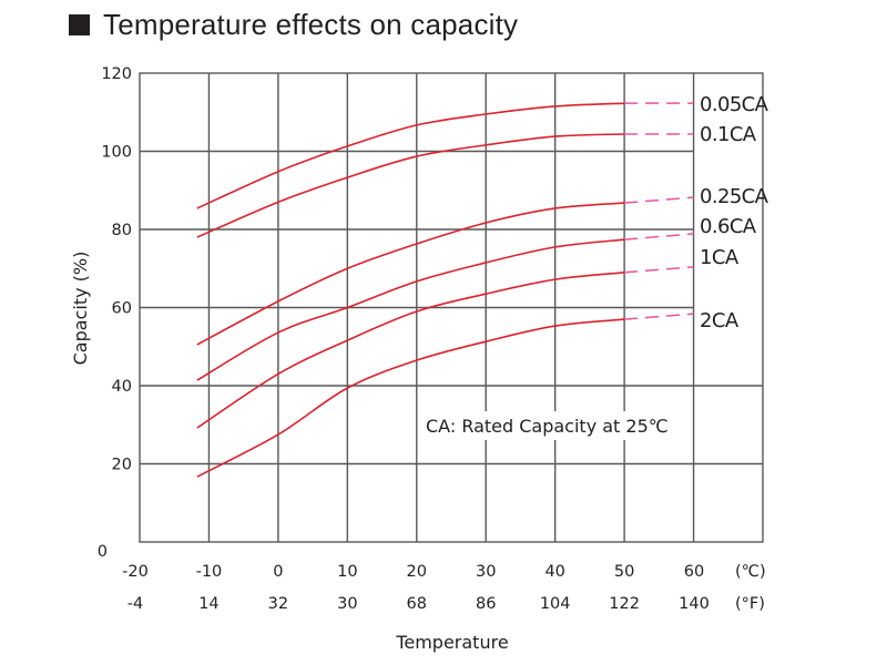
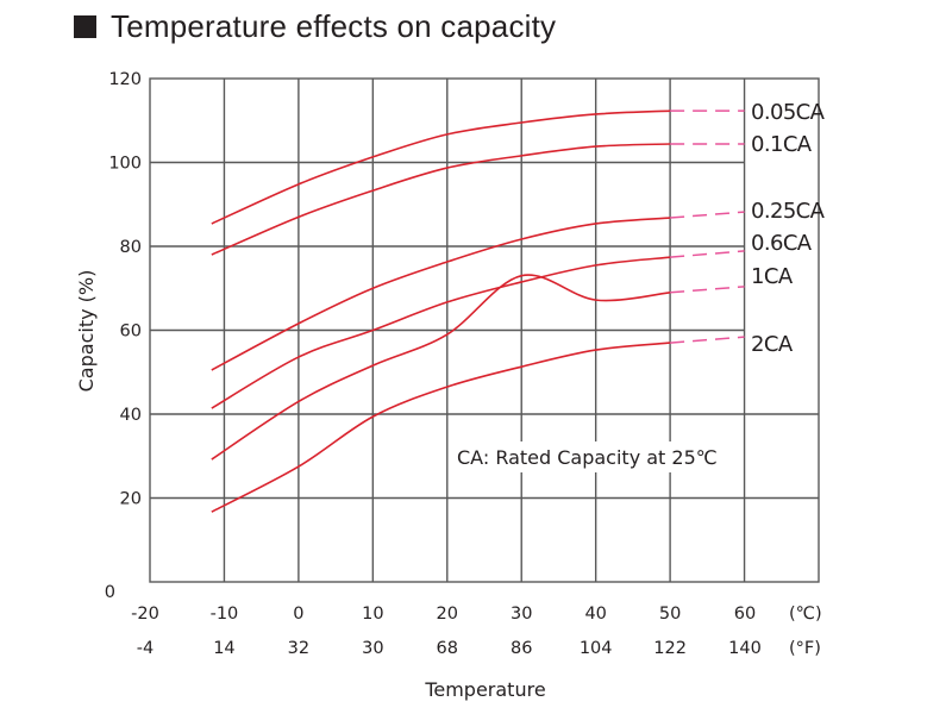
1CA/30: 64 -> 73
